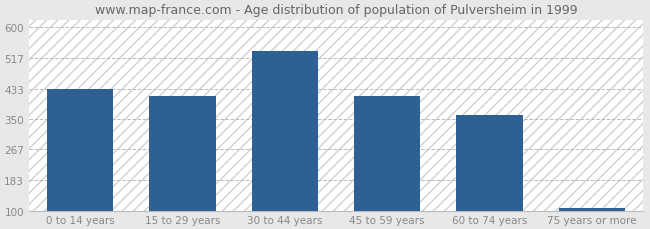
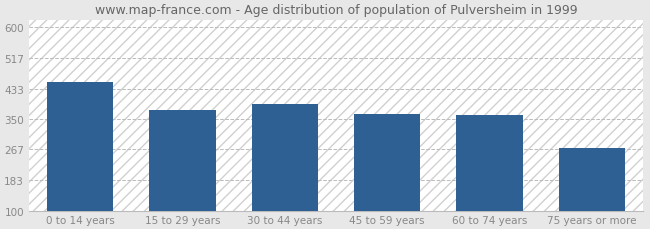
0 to 14 years: 433 -> 450
15 to 29 years: 413 -> 375
30 to 44 years: 537 -> 390
45 to 59 years: 413 -> 365
75 years or more: 108 -> 270
